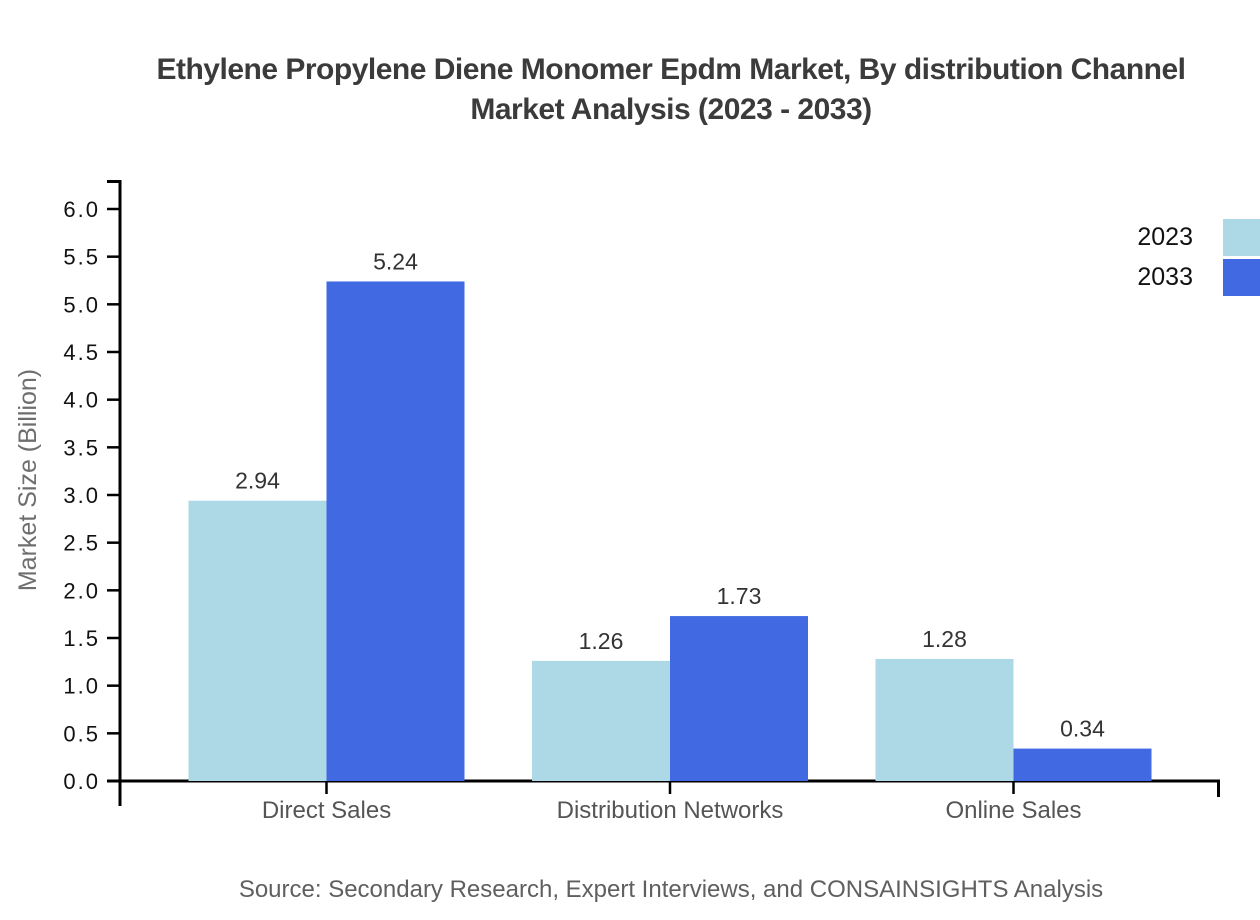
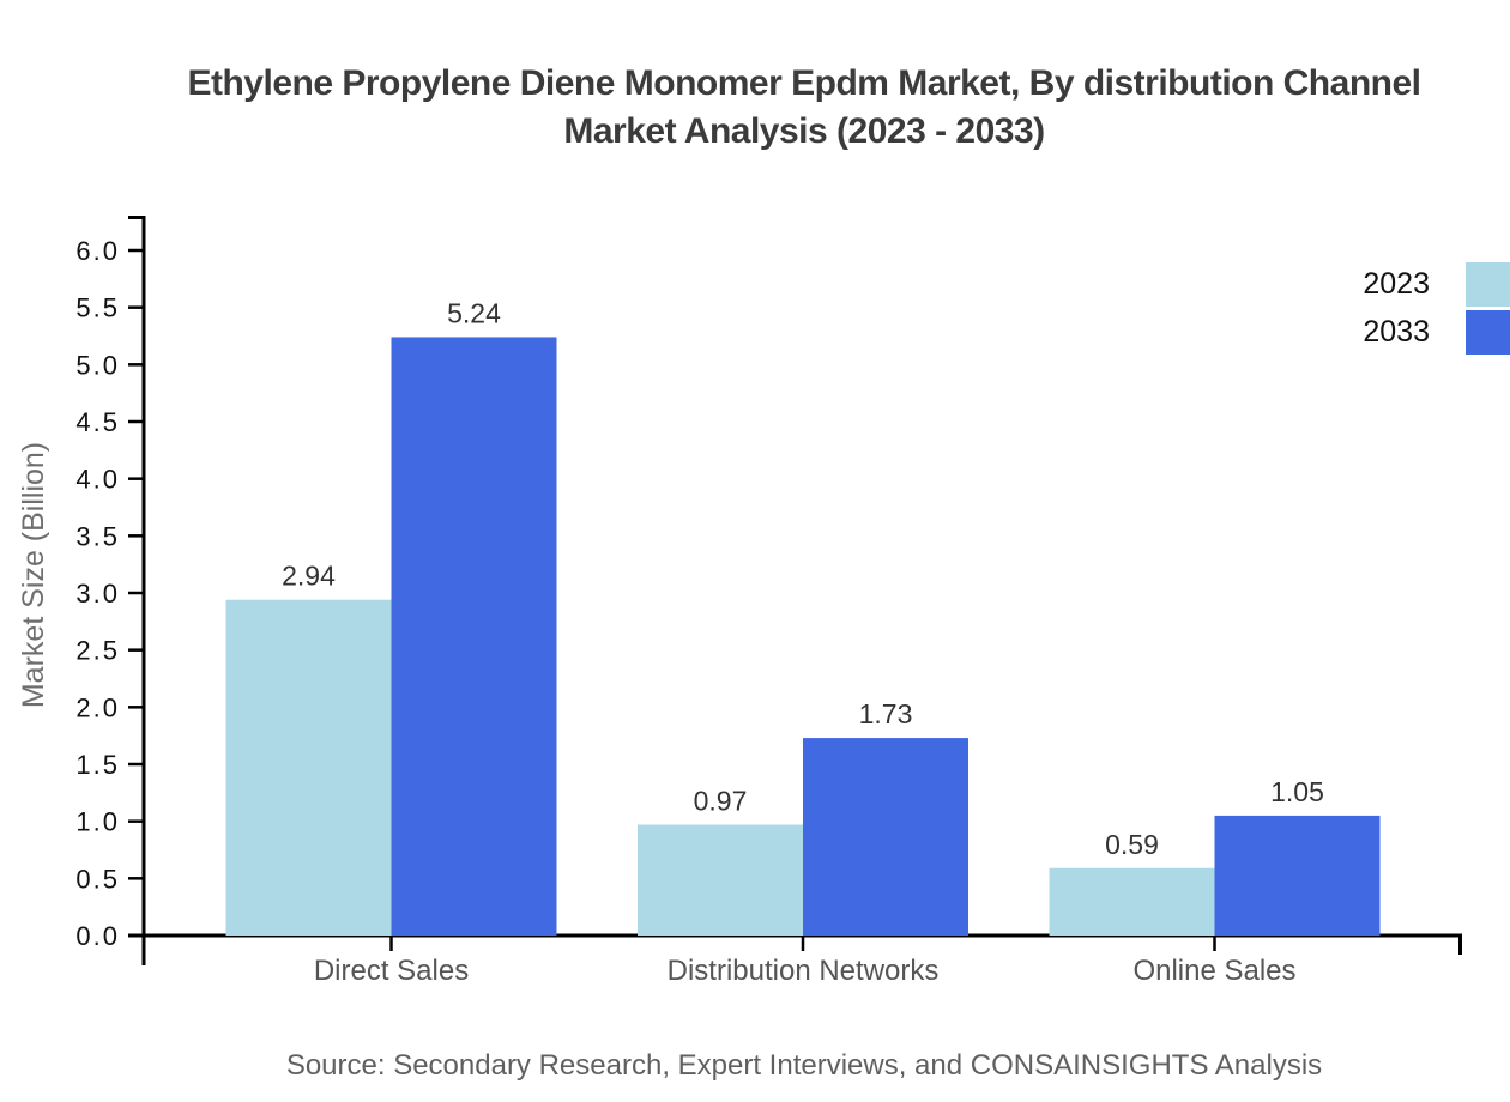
2023/Distribution Networks: 1.26 -> 0.97
2023/Online Sales: 1.28 -> 0.59
2033/Online Sales: 0.34 -> 1.05
